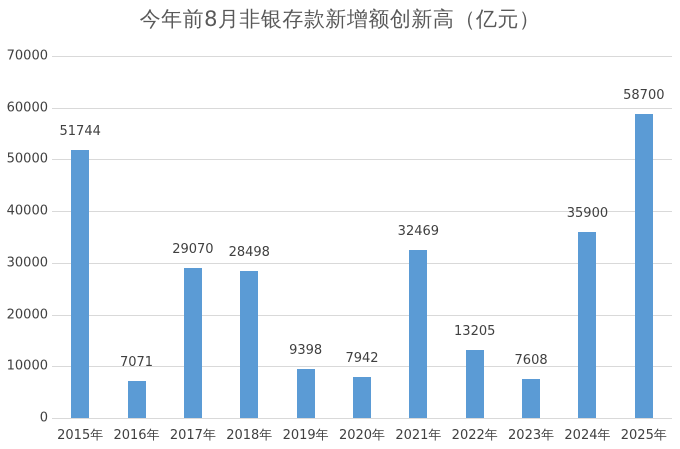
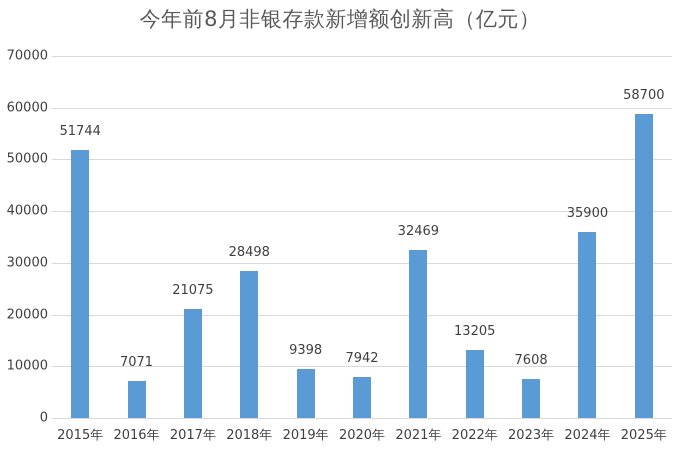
2017年: 29070 -> 21075
